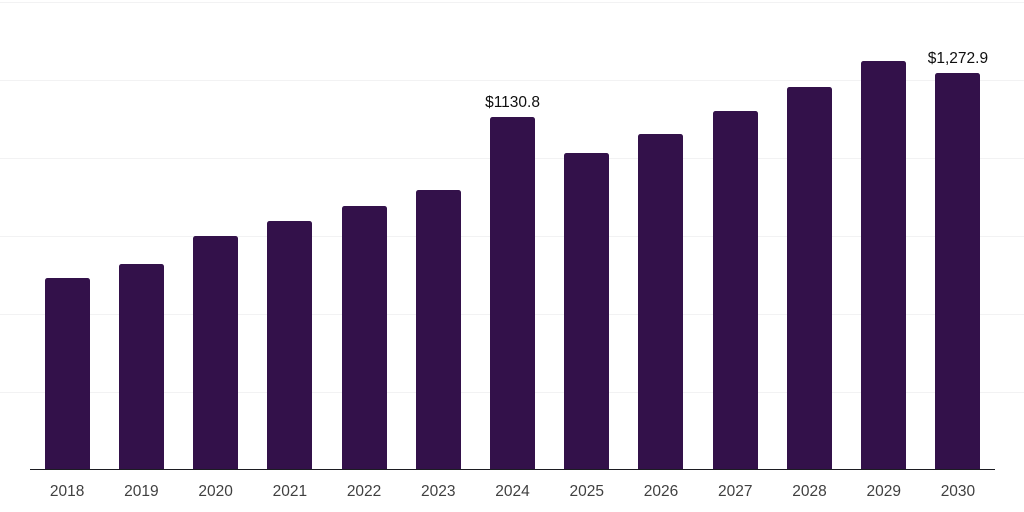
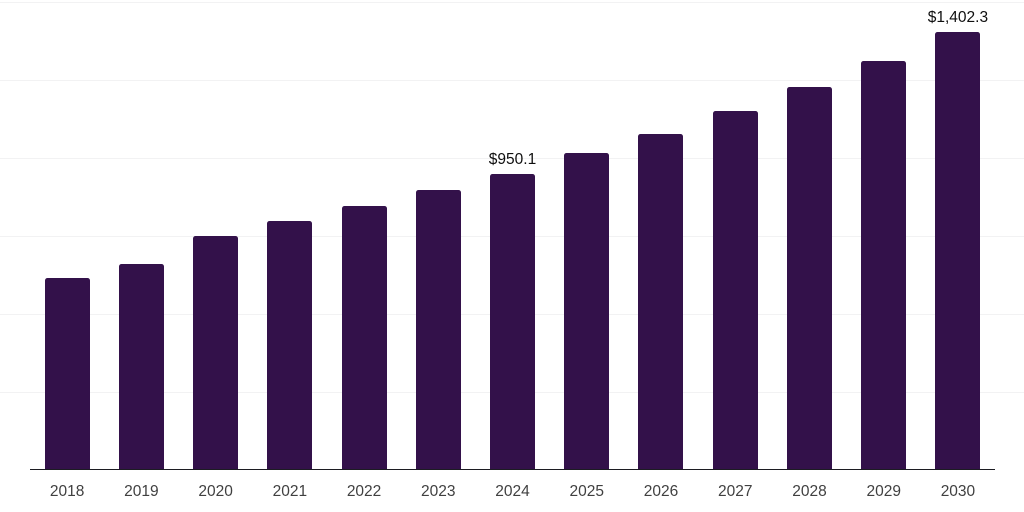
2024: $1130.8 -> $950.1
2030: $1,272.9 -> $1,402.3
